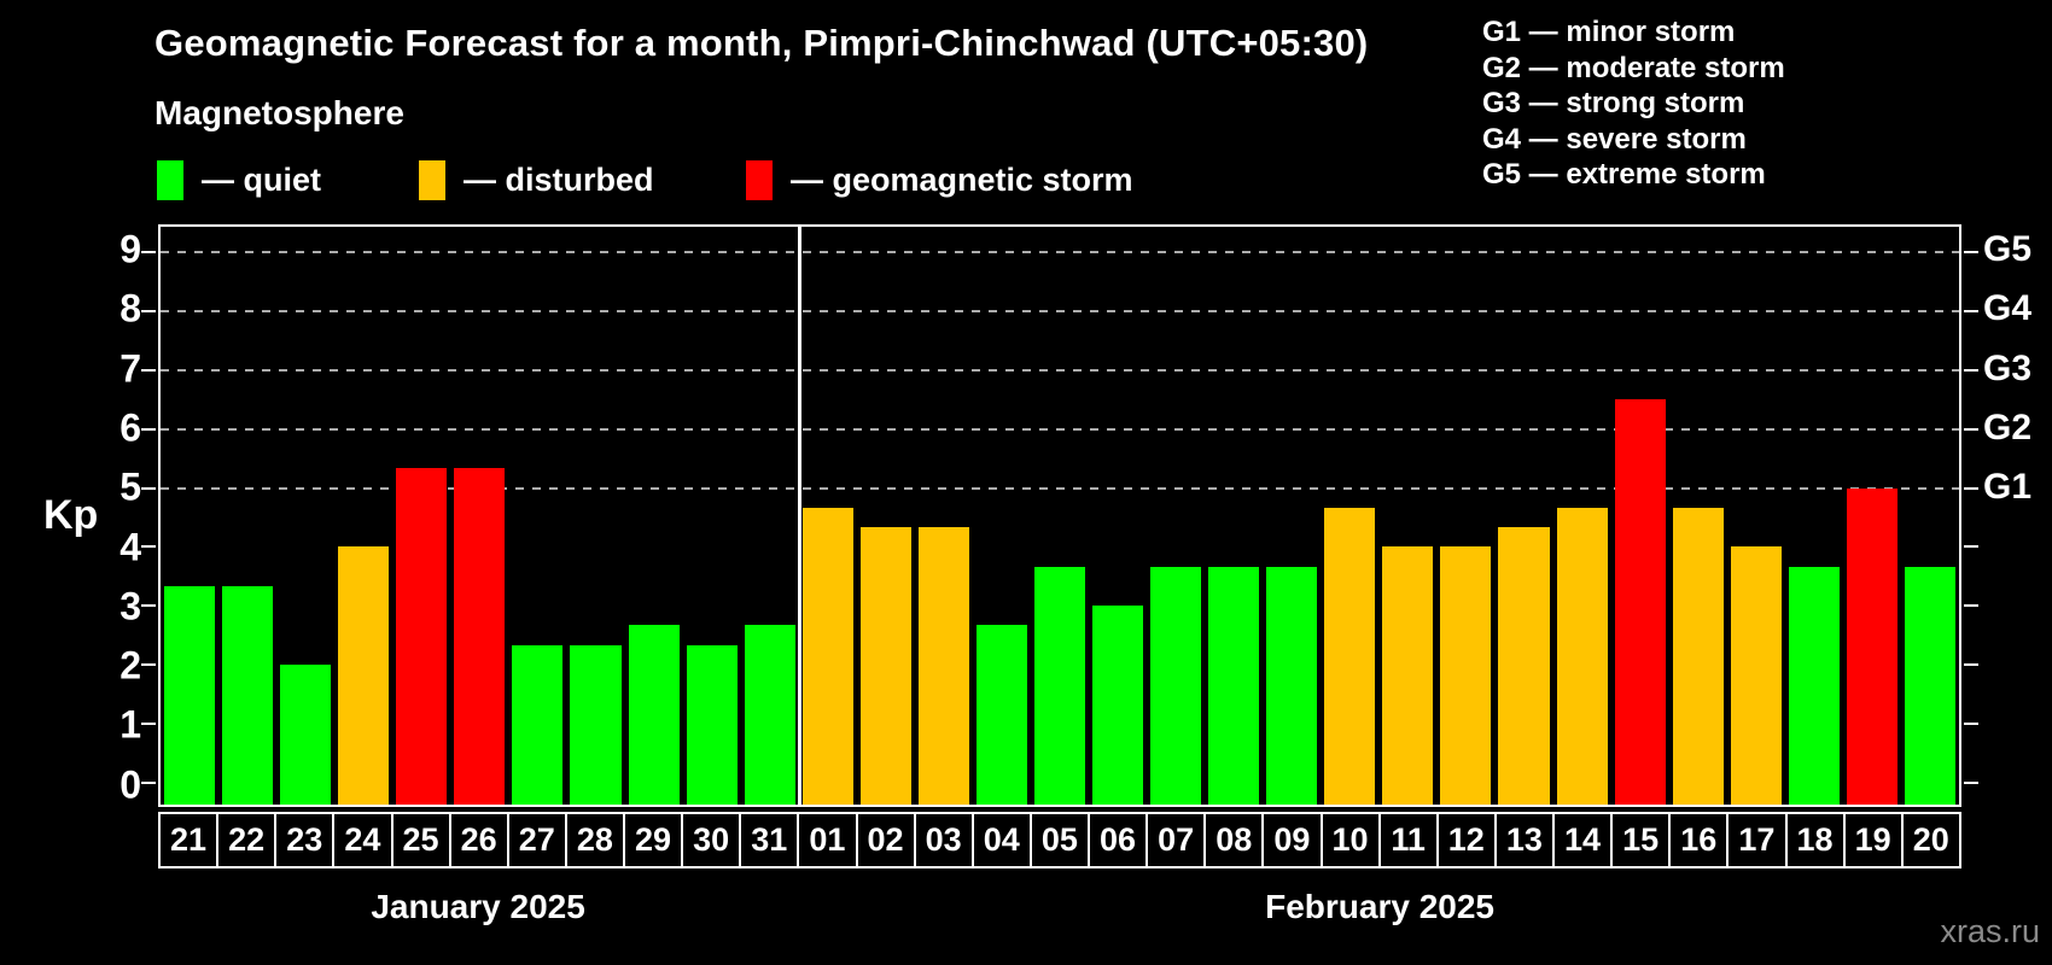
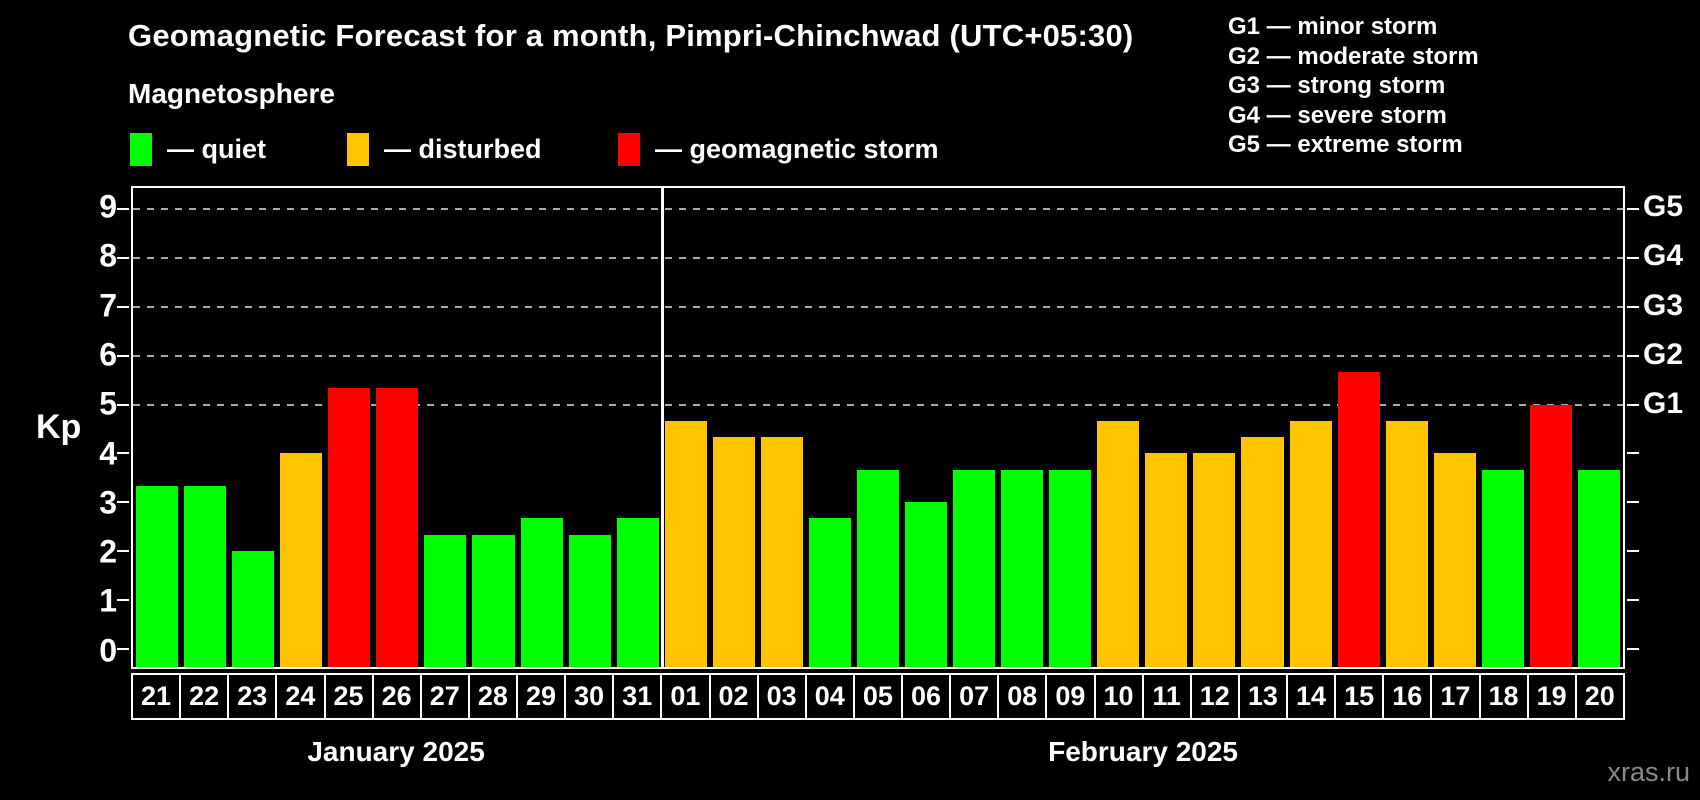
15: 6.5 -> 5.7
